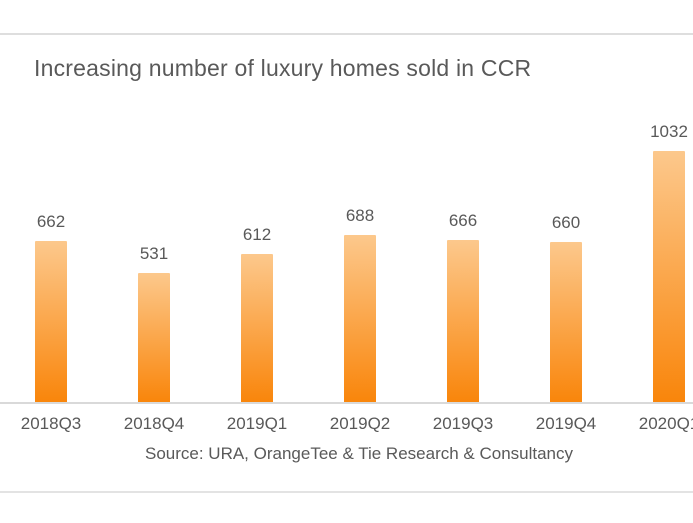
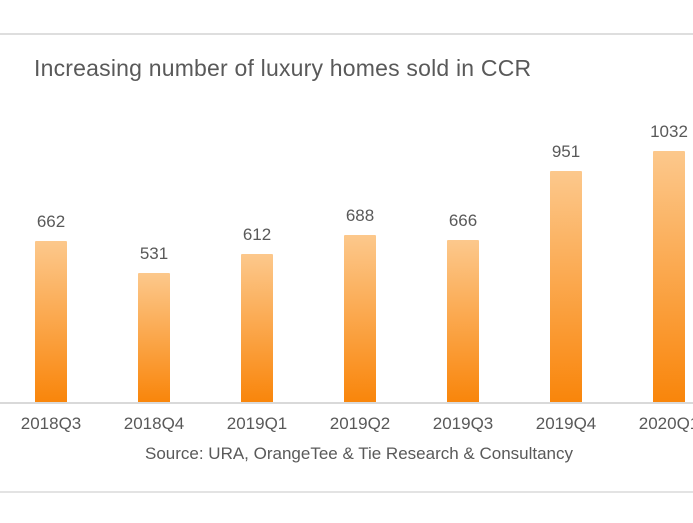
2019Q4: 660 -> 951
